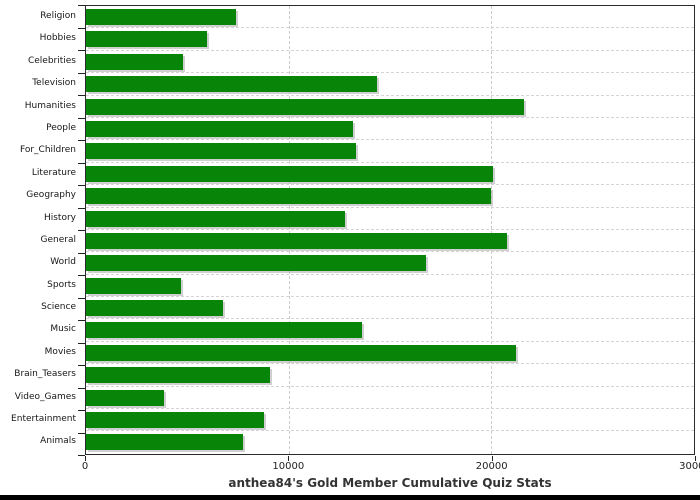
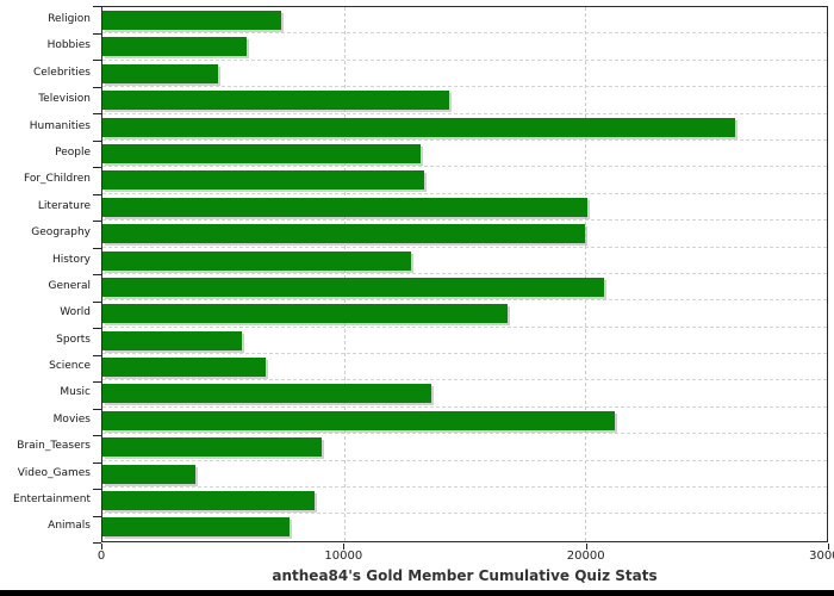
Humanities: 21600 -> 26200
Sports: 4700 -> 5800
